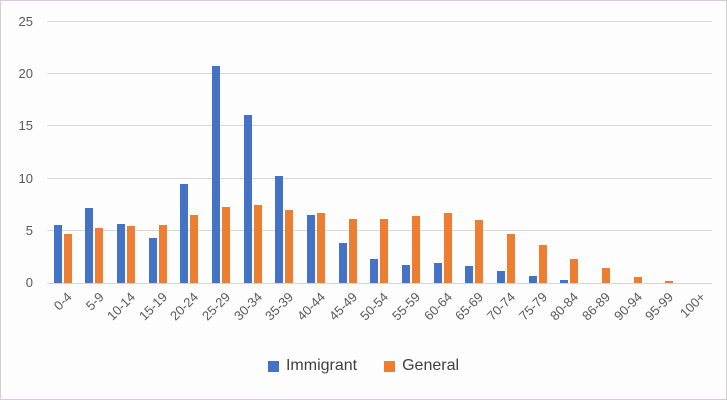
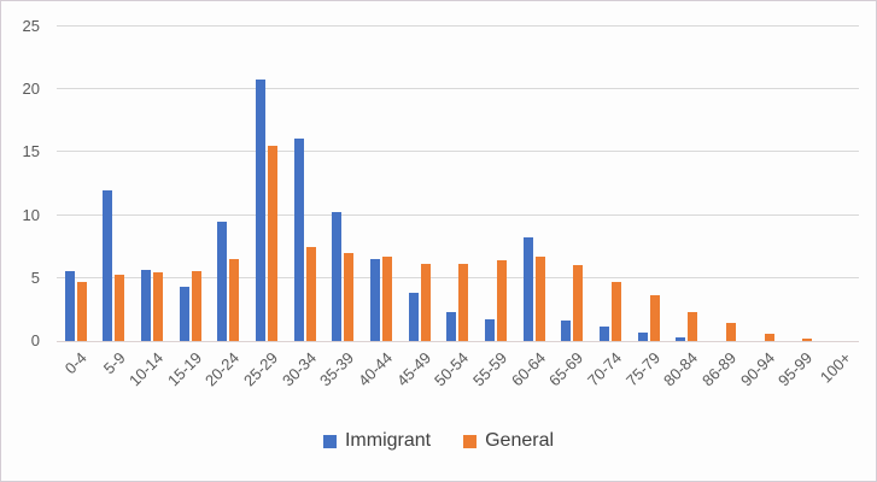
Immigrant/5-9: 7.2 -> 12.0
General/25-29: 7.3 -> 15.5
Immigrant/60-64: 1.9 -> 8.2
